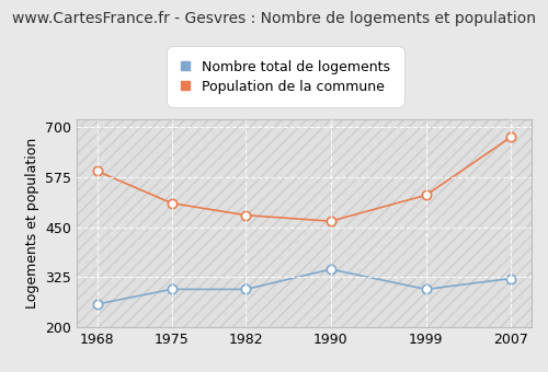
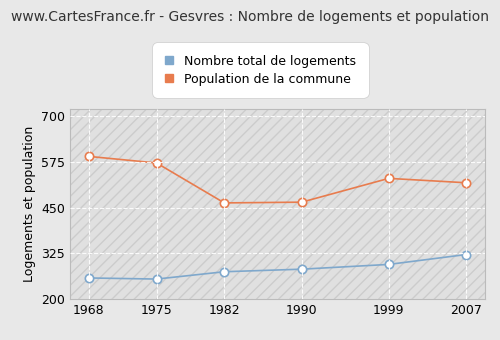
Nombre total de logements/1975: 295 -> 255
Population de la commune/1975: 510 -> 572
Nombre total de logements/1982: 295 -> 275
Population de la commune/1982: 480 -> 463
Nombre total de logements/1990: 345 -> 282
Population de la commune/2007: 675 -> 518
